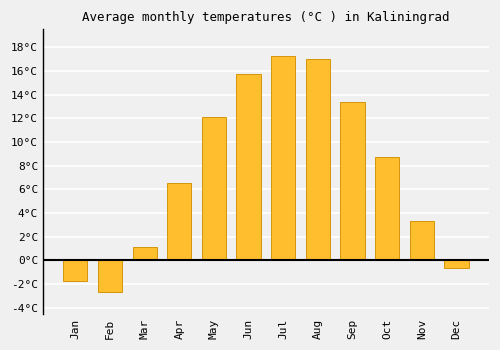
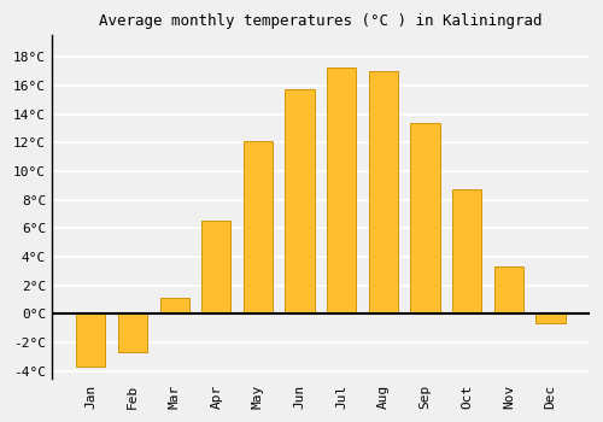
Jan: -1.7°C -> -3.7°C
